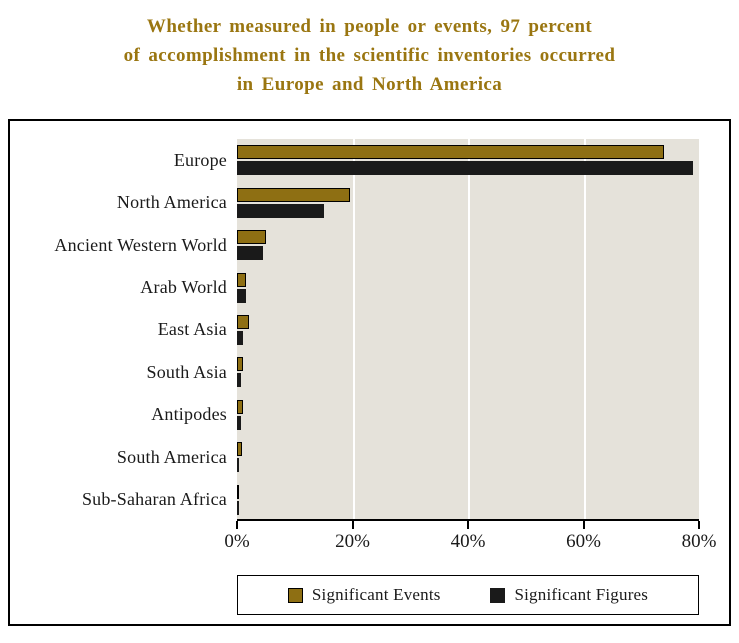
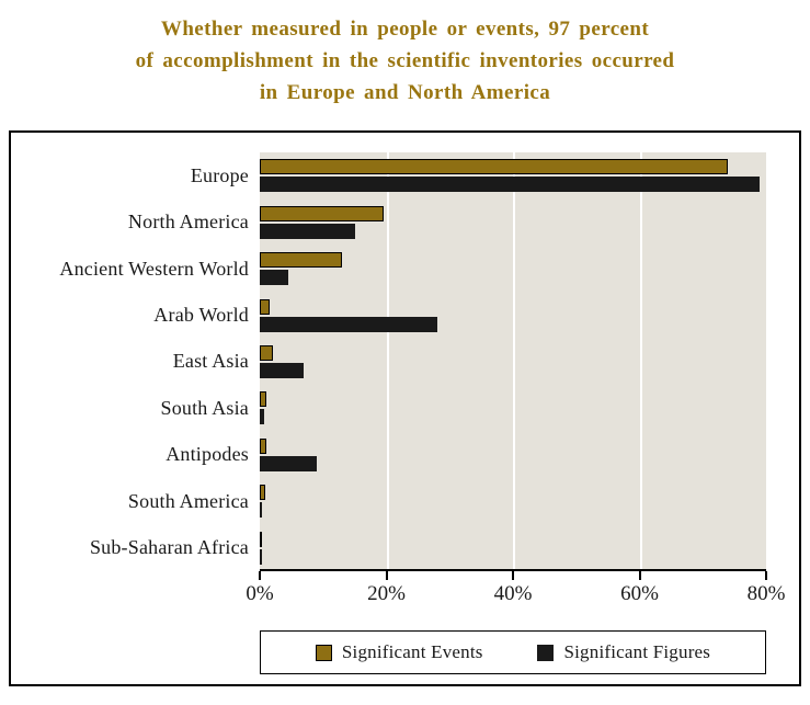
Significant Events/Ancient Western World: 5% -> 13%
Significant Figures/Arab World: 2% -> 28%
Significant Figures/East Asia: 1% -> 7%
Significant Figures/Antipodes: 1% -> 9%
